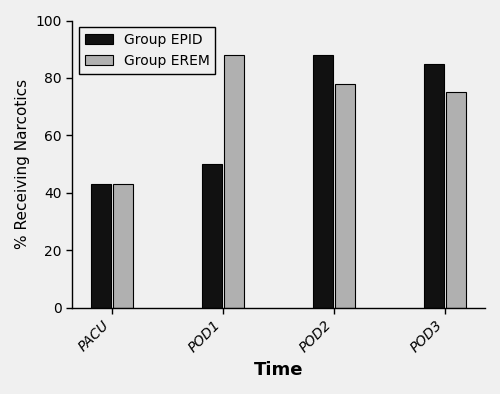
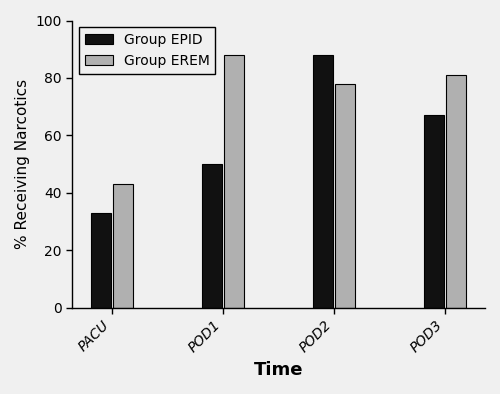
Group EPID/PACU: 43 -> 33
Group EPID/POD3: 85 -> 67
Group EREM/POD3: 75 -> 81
